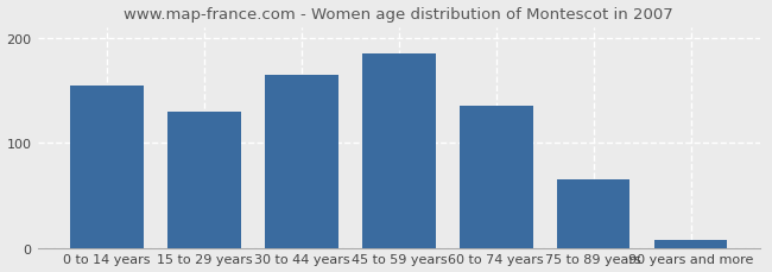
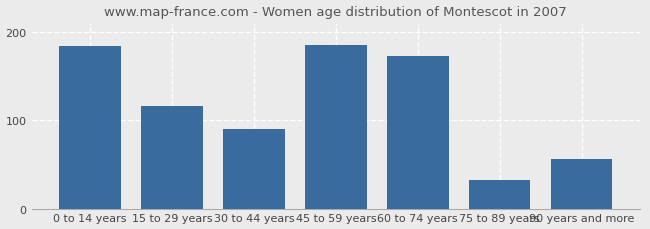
0 to 14 years: 155 -> 184
15 to 29 years: 130 -> 116
30 to 44 years: 165 -> 90
60 to 74 years: 135 -> 172
75 to 89 years: 65 -> 32
90 years and more: 8 -> 56
